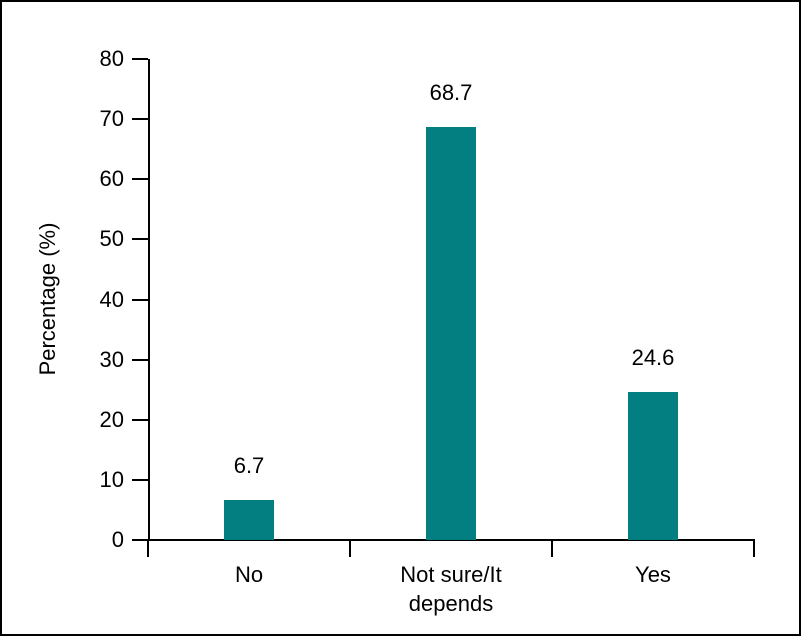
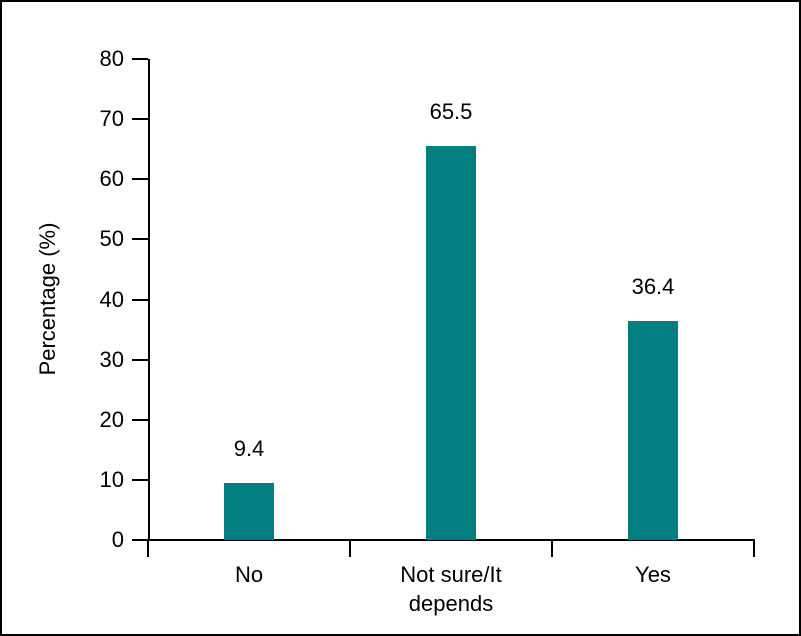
No: 6.7 -> 9.4
Not sure/It depends: 68.7 -> 65.5
Yes: 24.6 -> 36.4
